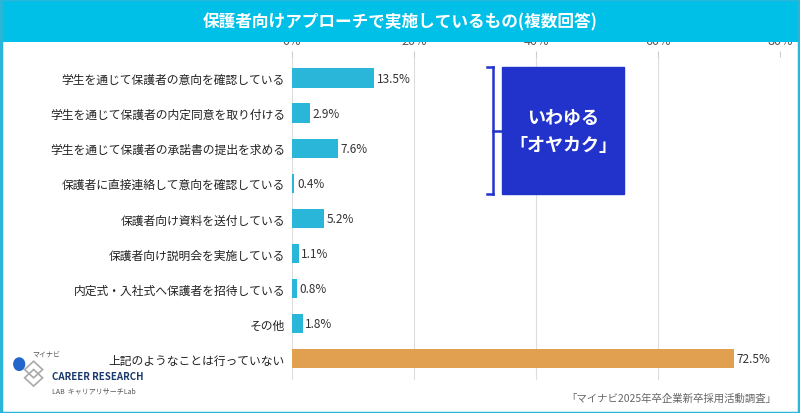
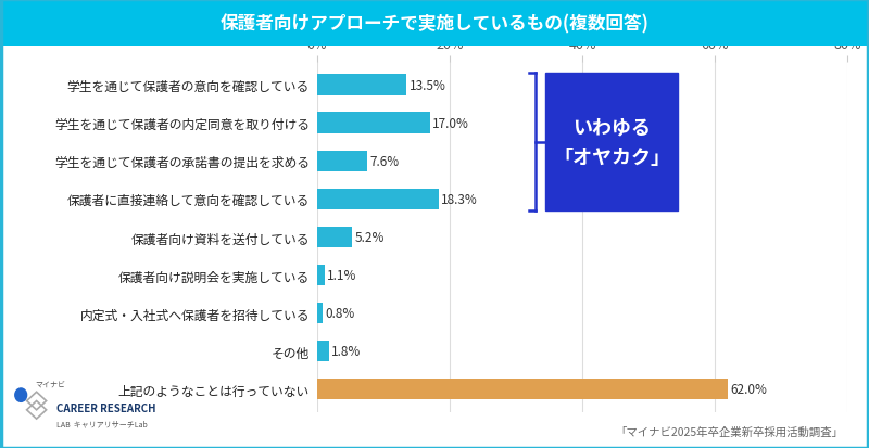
学生を通じて保護者の内定同意を取り付ける: 2.9% -> 17.0%
保護者に直接連絡して意向を確認している: 0.4% -> 18.3%
上記のようなことは行っていない: 72.5% -> 62.0%
